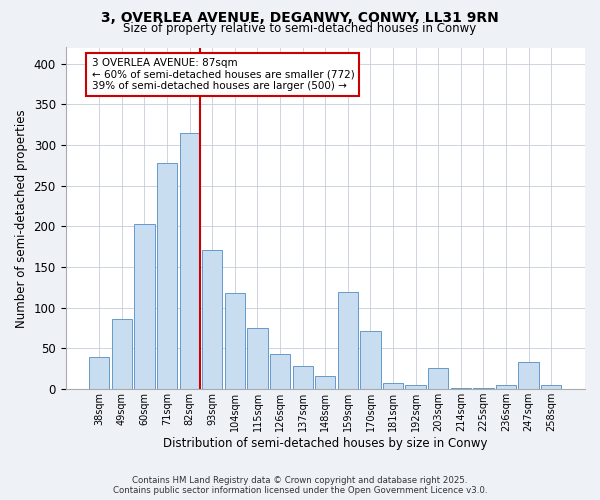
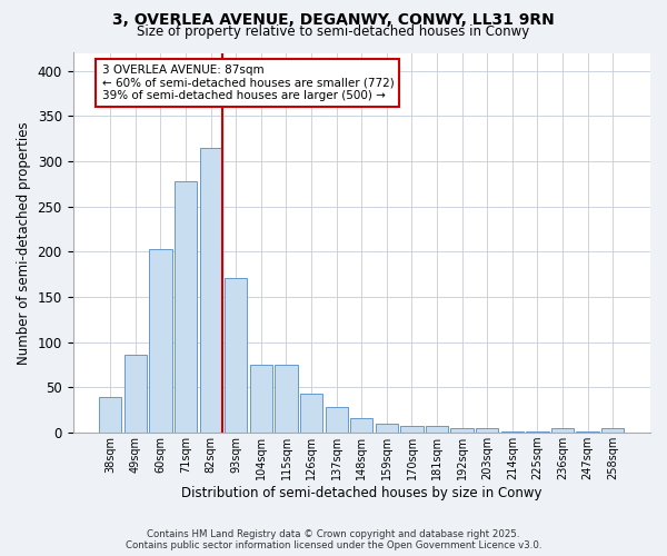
104sqm: 118 -> 75
159sqm: 120 -> 10
170sqm: 72 -> 7
203sqm: 26 -> 5
247sqm: 34 -> 2
